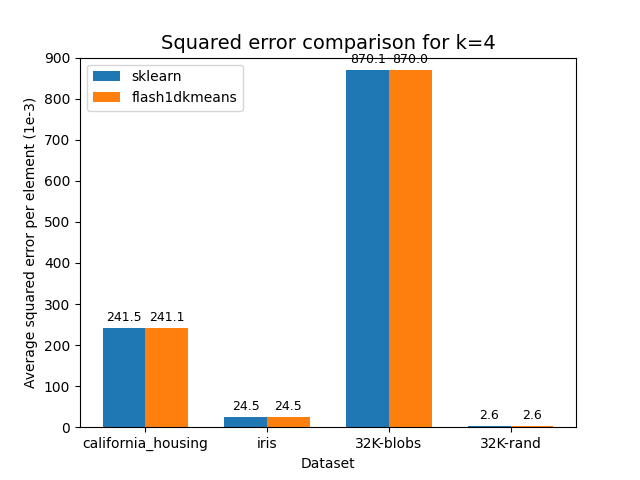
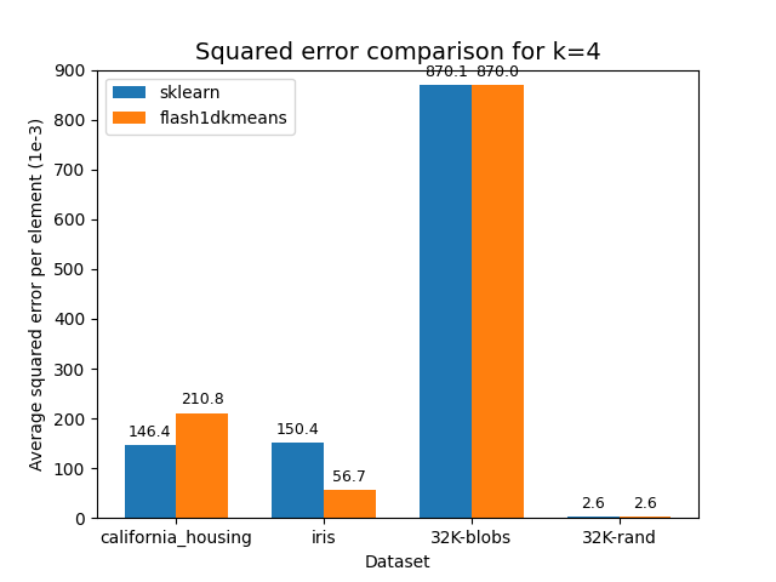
sklearn/california_housing: 241.5 -> 146.4
flash1dkmeans/california_housing: 241.1 -> 210.8
sklearn/iris: 24.5 -> 150.4
flash1dkmeans/iris: 24.5 -> 56.7
